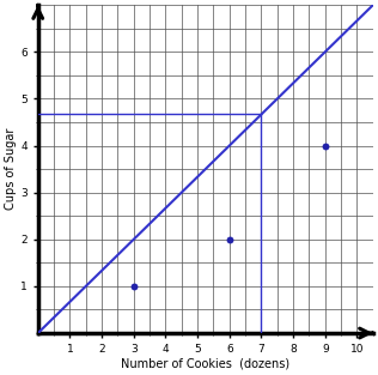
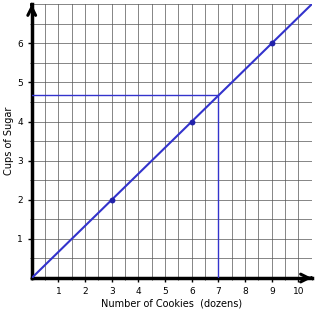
3: 1 -> 2
6: 2 -> 4
9: 4 -> 6
